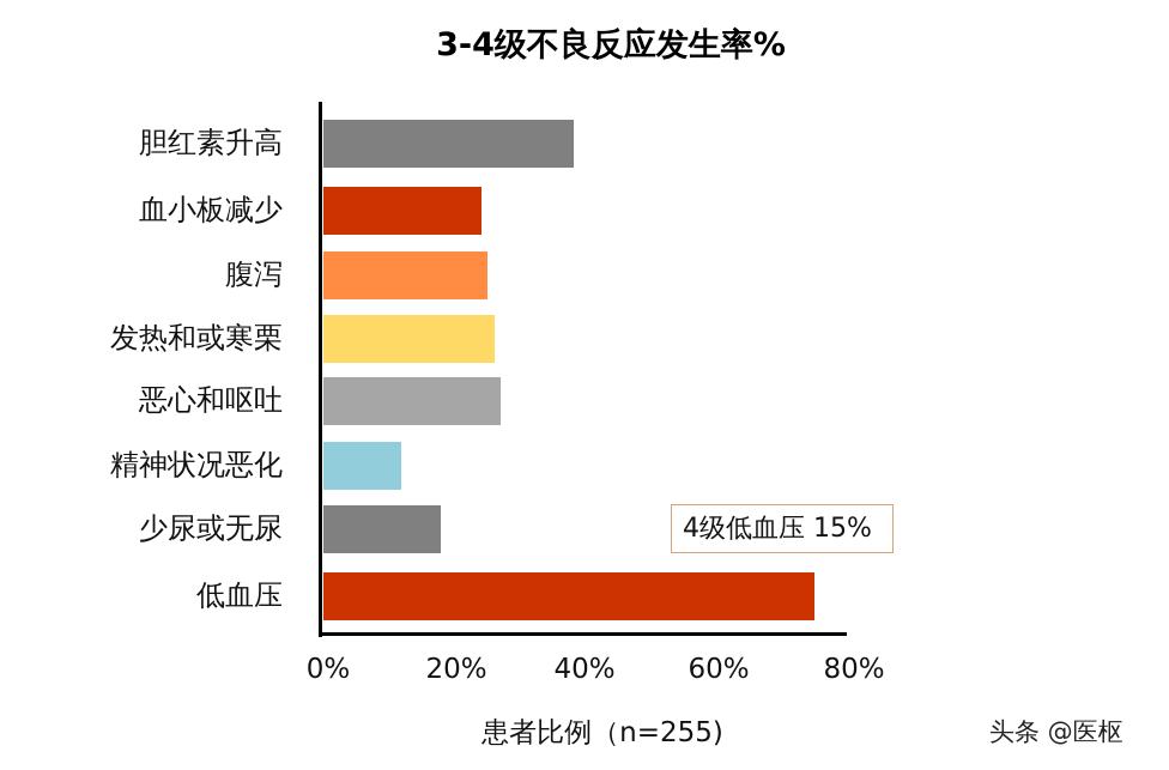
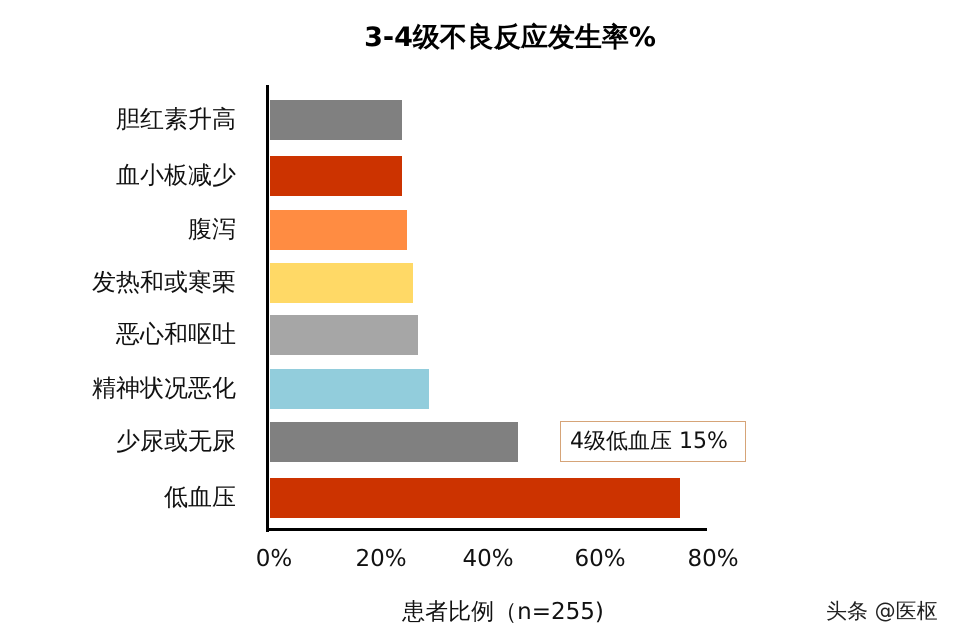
胆红素升高: 38% -> 24%
精神状况恶化: 12% -> 29%
少尿或无尿: 18% -> 45%
